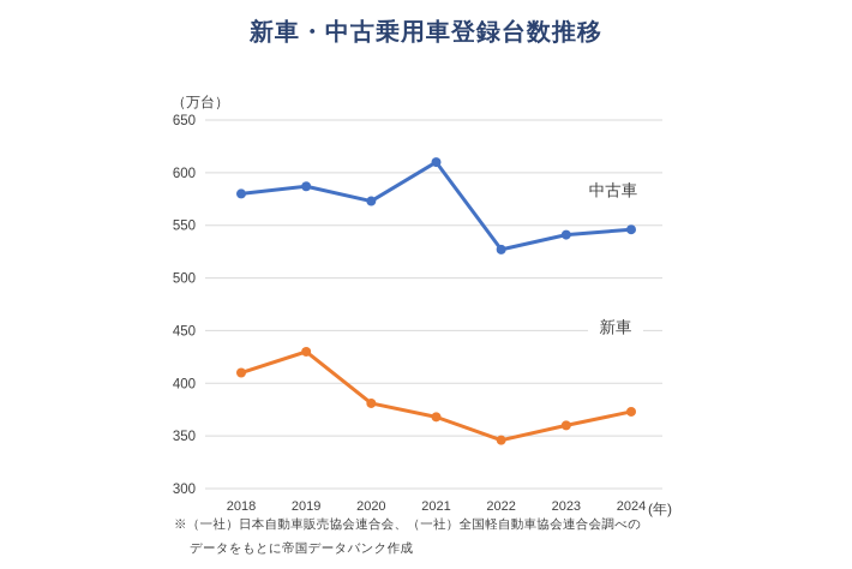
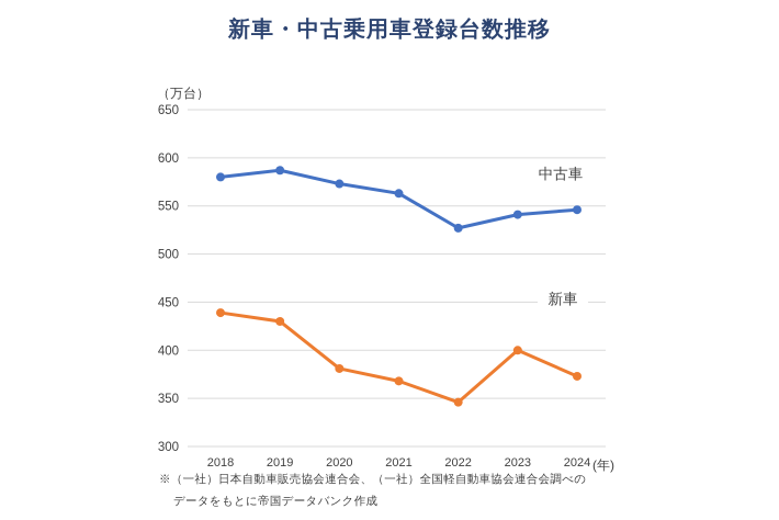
新車/2018: 410 -> 440
中古車/2021: 610 -> 560
新車/2023: 360 -> 400
